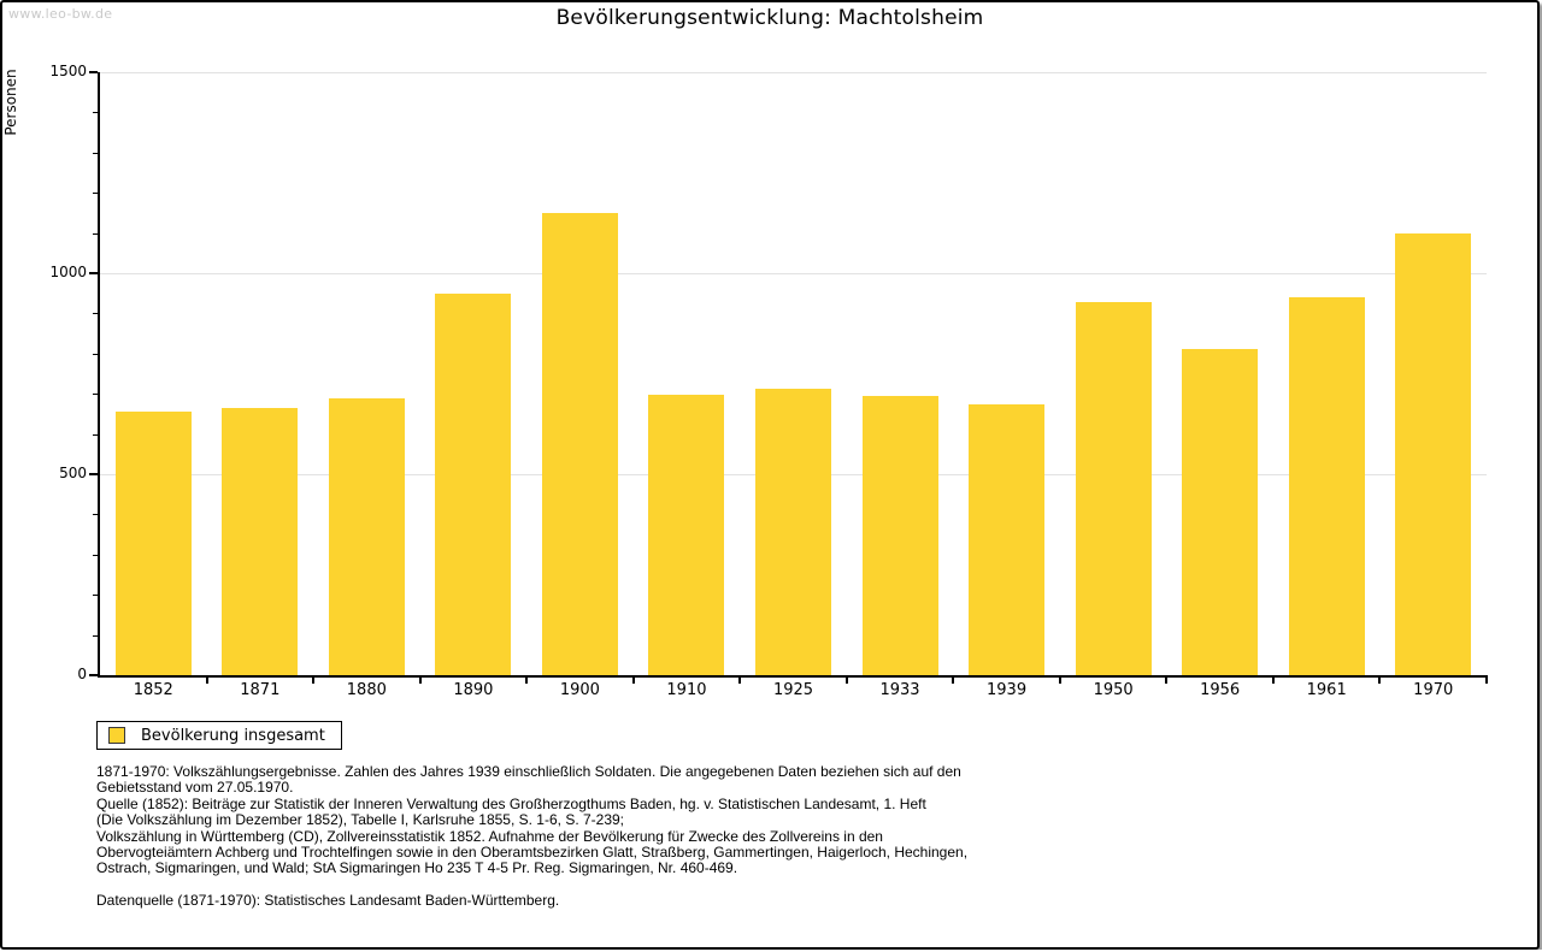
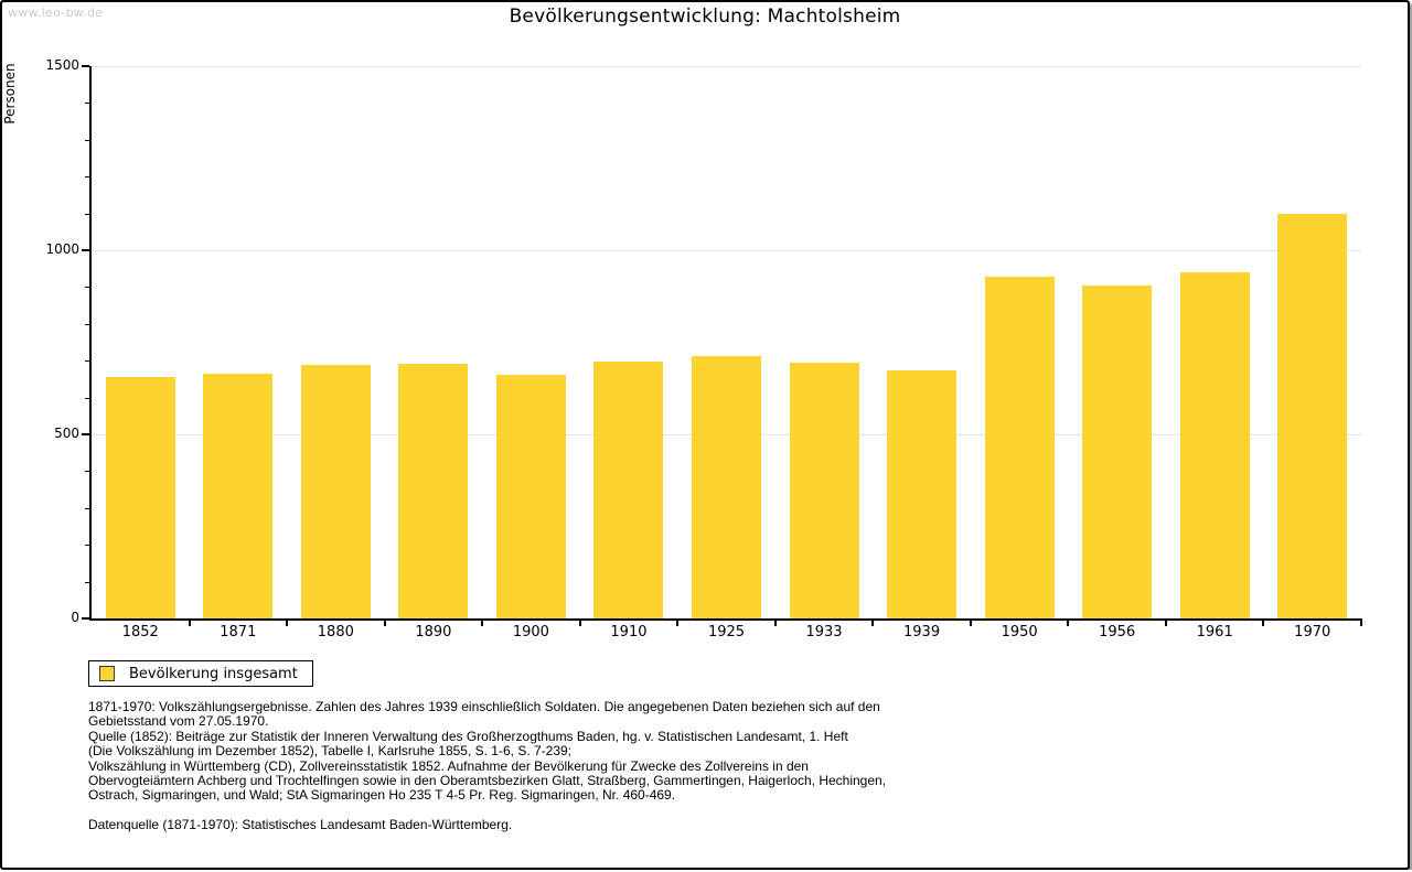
1890: 950 -> 690
1900: 1150 -> 660
1956: 810 -> 900
